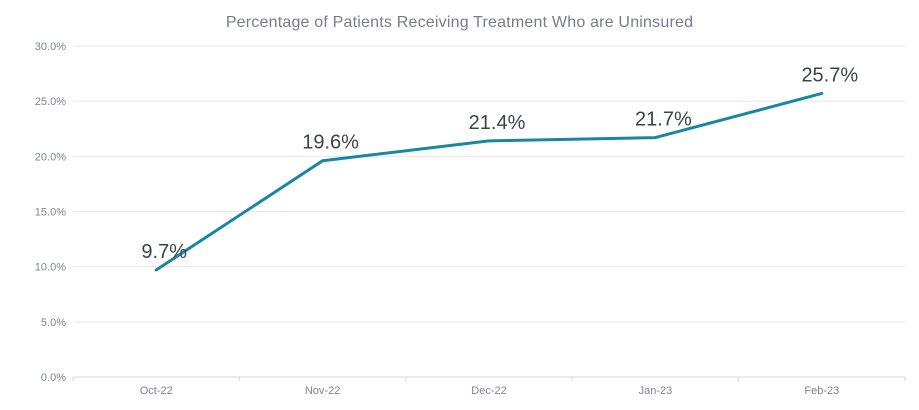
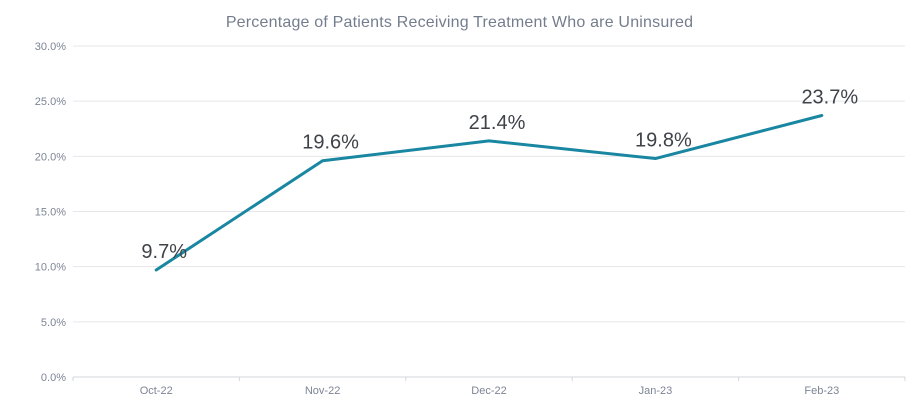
Jan-23: 21.7% -> 19.8%
Feb-23: 25.7% -> 23.7%
